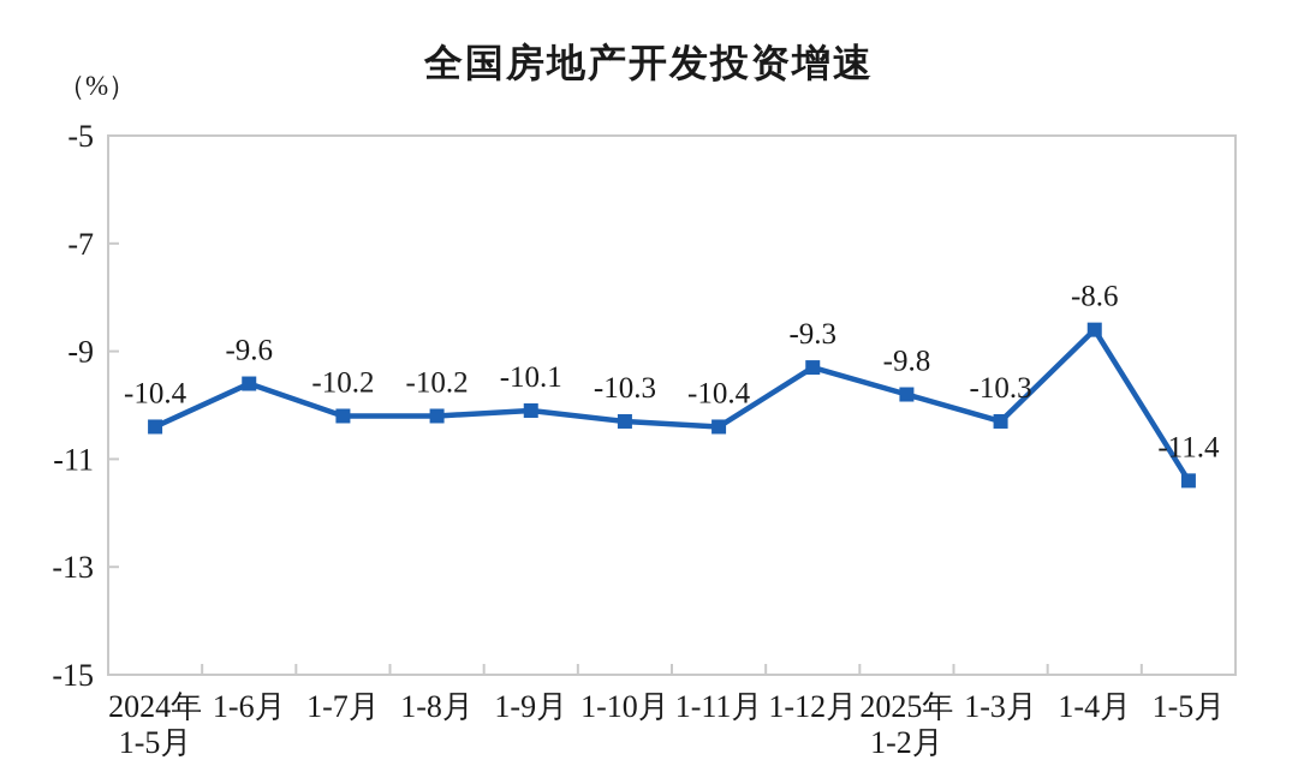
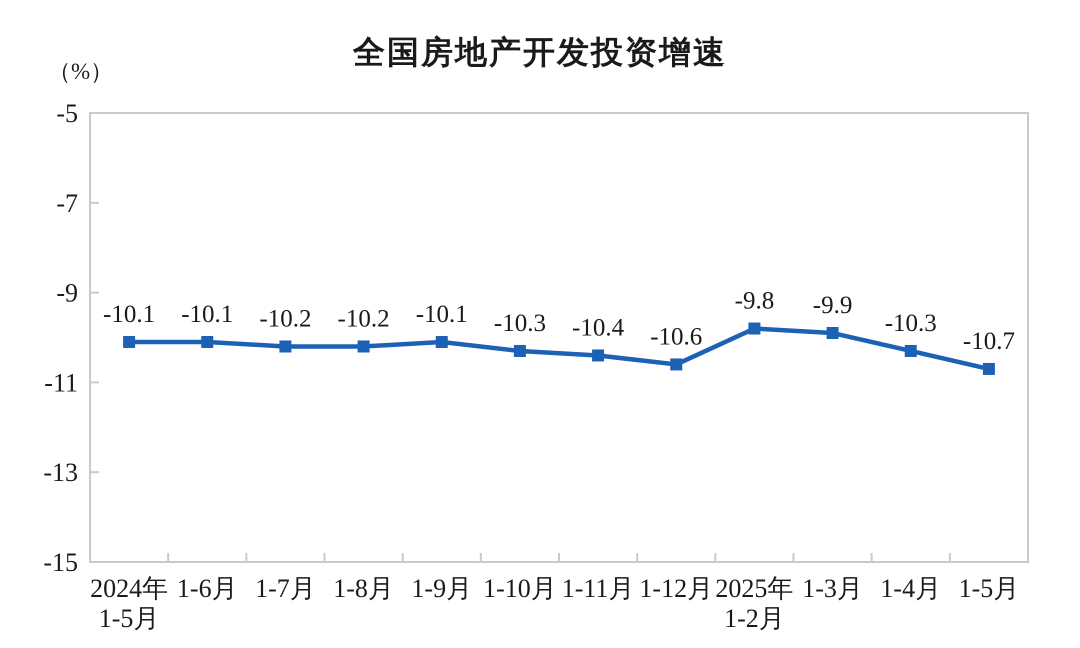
2024年 1-5月: -10.4 -> -10.1
1-6月: -9.6 -> -10.1
1-12月: -9.3 -> -10.6
1-3月: -10.3 -> -9.9
1-4月: -8.6 -> -10.3
1-5月: -11.4 -> -10.7
